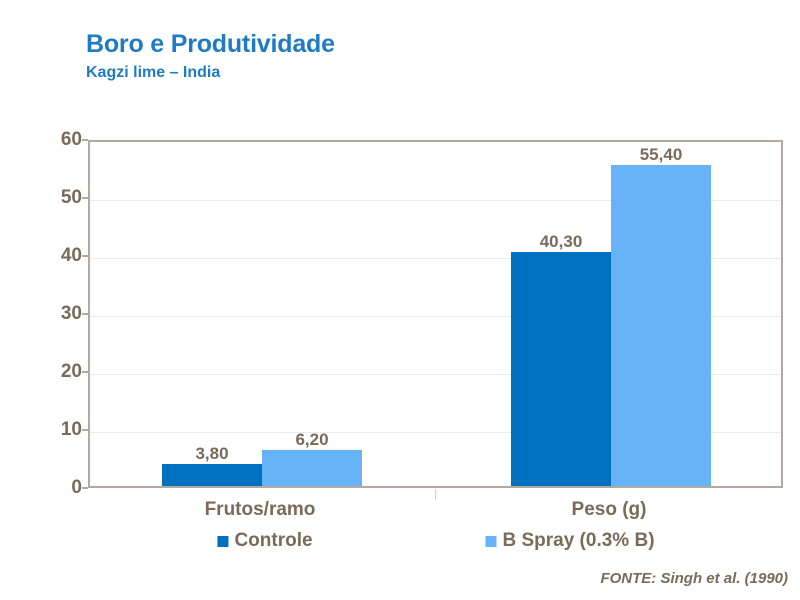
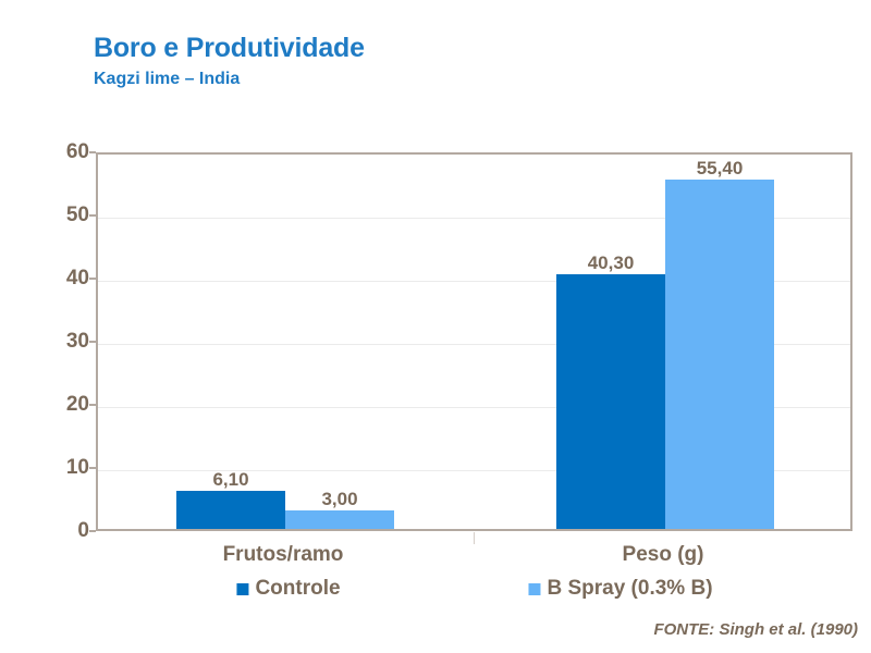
Controle/Frutos/ramo: 3,80 -> 6,10
B Spray (0.3% B)/Frutos/ramo: 6,20 -> 3,00
